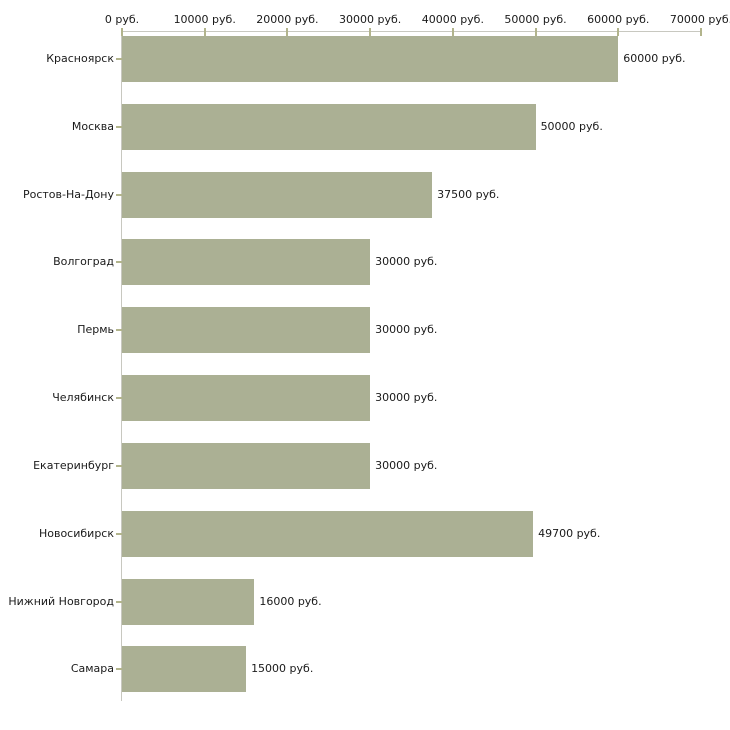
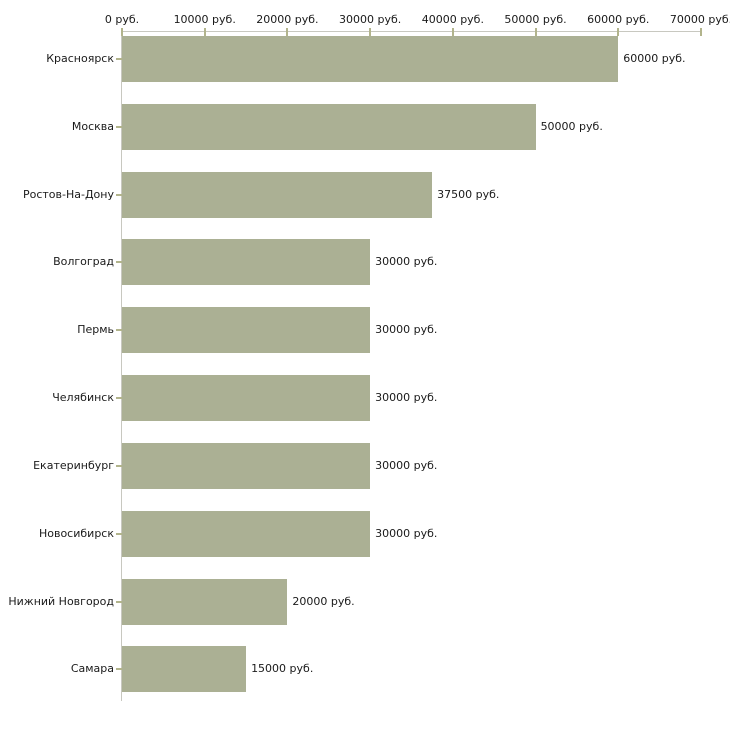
Новосибирск: 49700 -> 30000
Нижний Новгород: 16000 -> 20000
